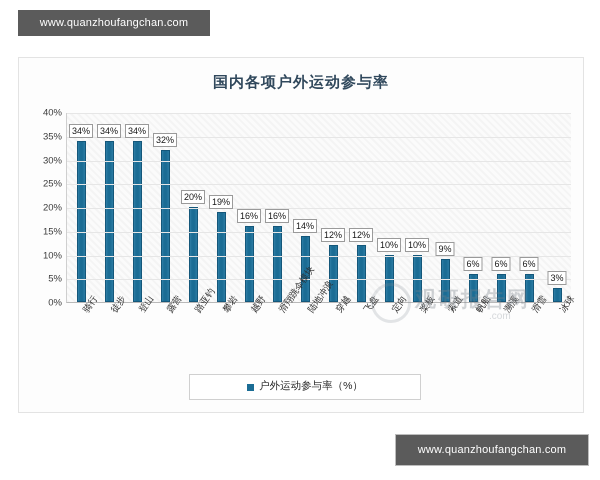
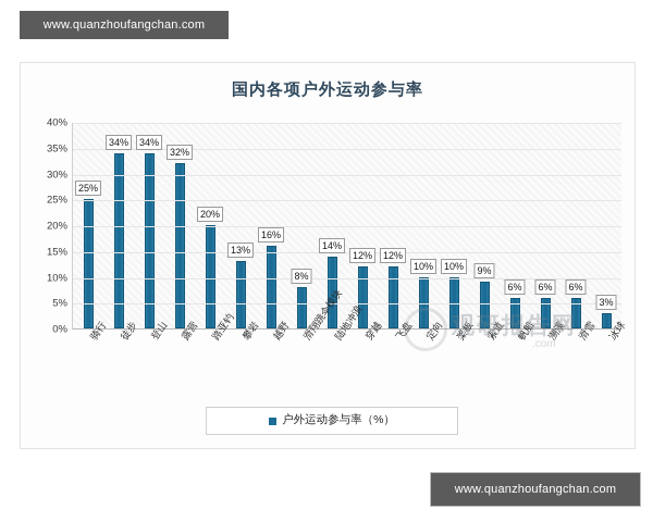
骑行: 34% -> 25%
攀岩: 19% -> 13%
滑翔跳伞模块: 16% -> 8%
